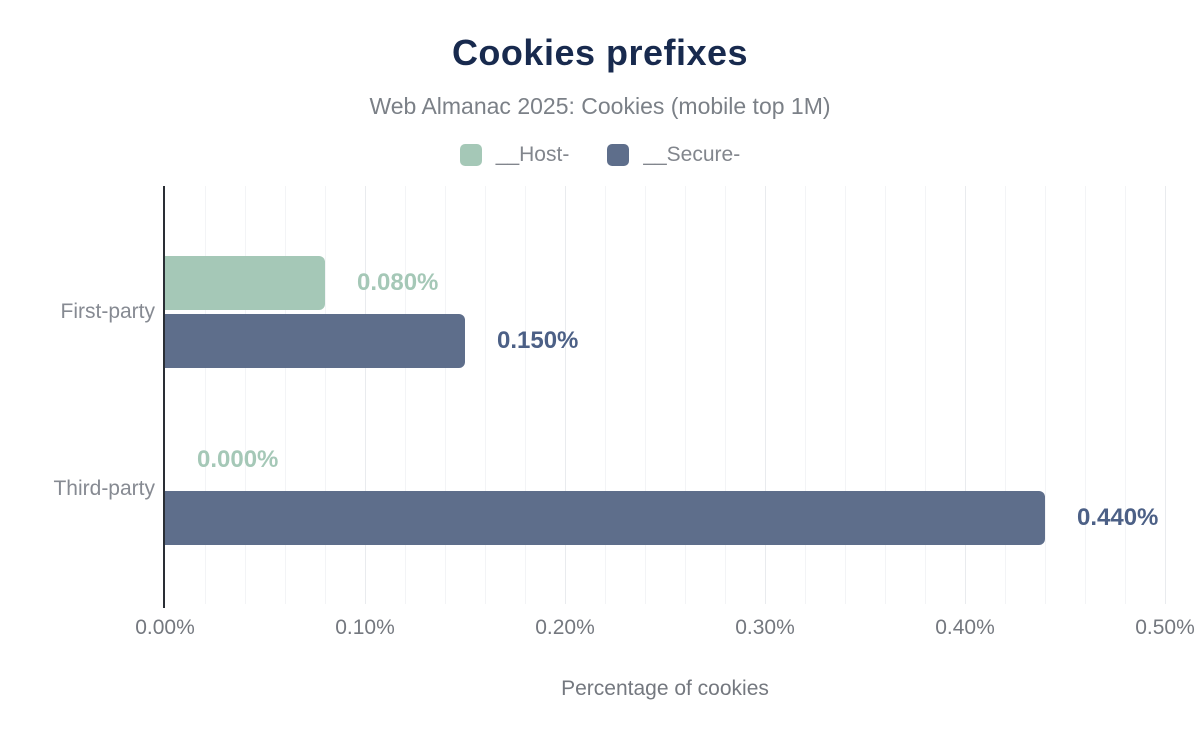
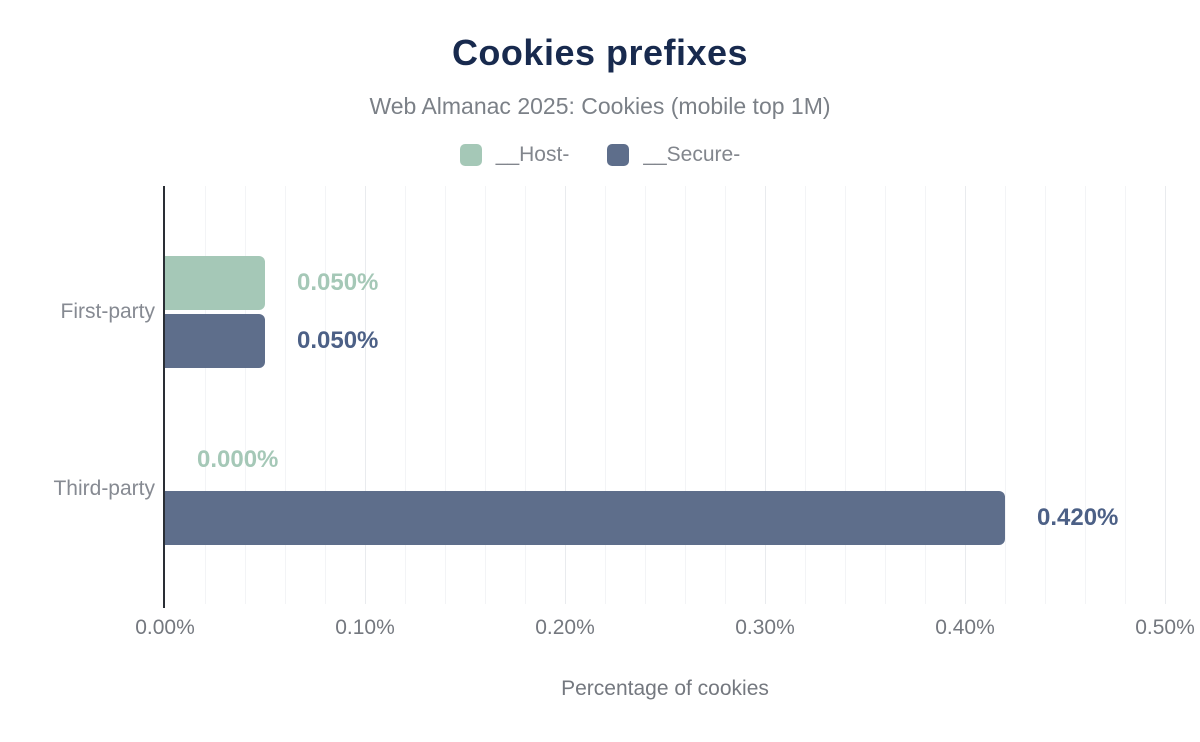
__Host-/First-party: 0.080% -> 0.050%
__Secure-/First-party: 0.150% -> 0.050%
__Secure-/Third-party: 0.440% -> 0.420%
